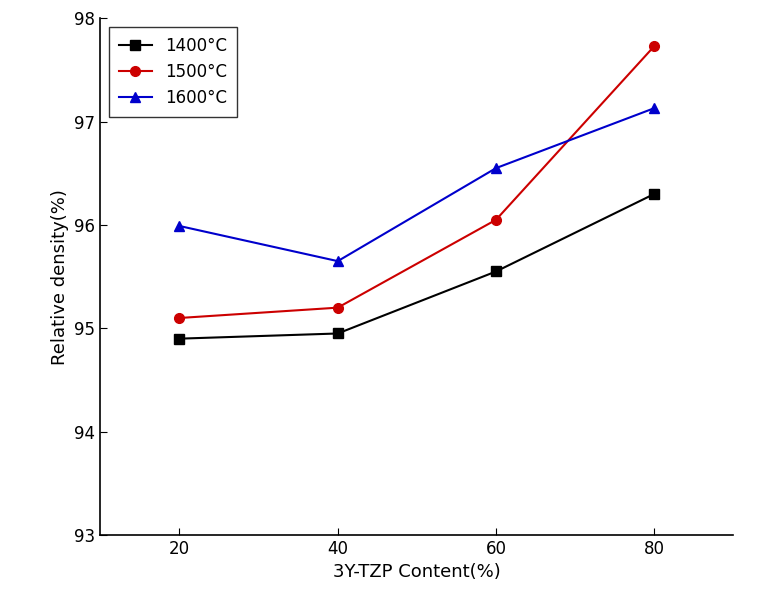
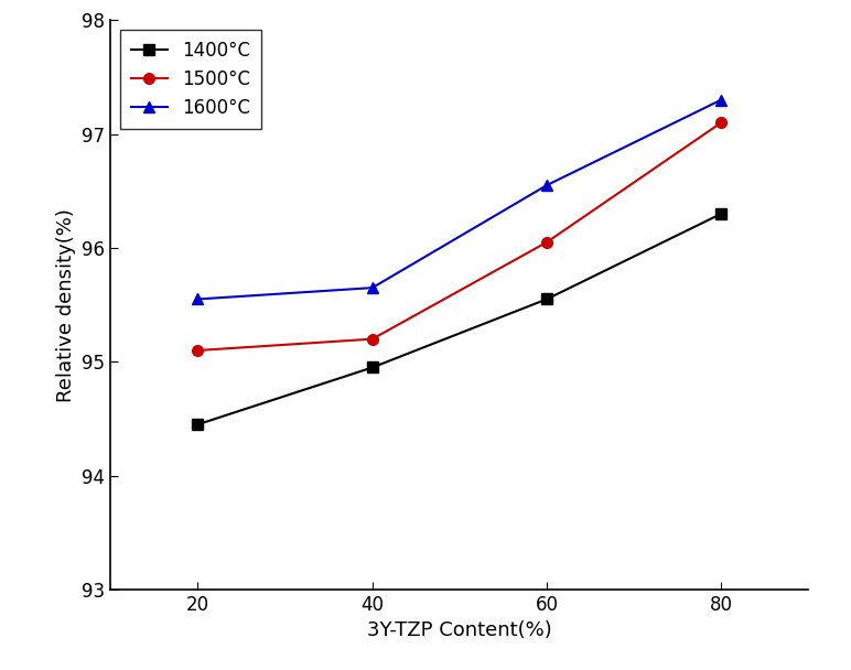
1400°C/20: 94.90 -> 94.45
1600°C/20: 95.99 -> 95.55
1500°C/80: 97.73 -> 97.10
1600°C/80: 97.13 -> 97.30
